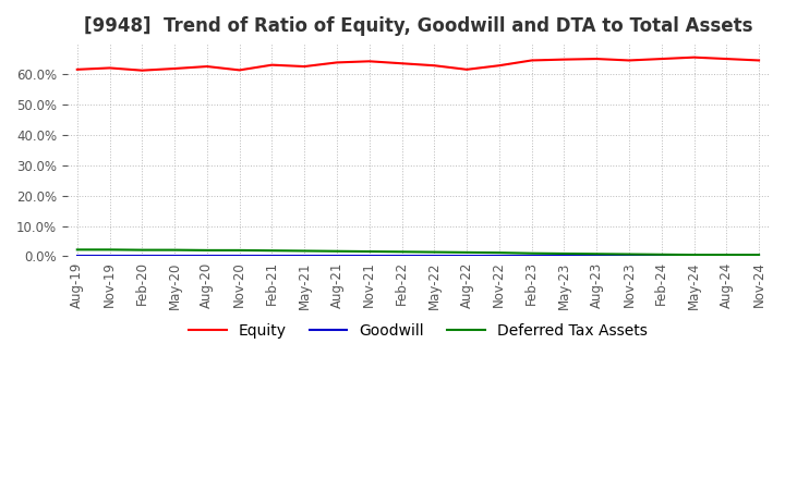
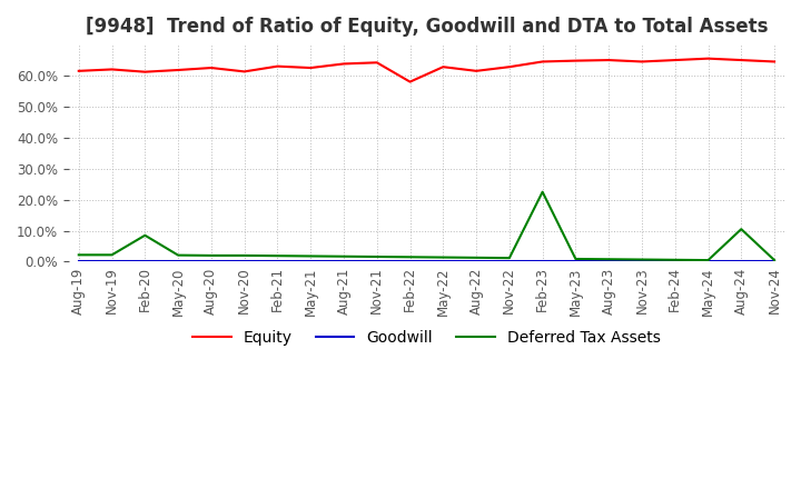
Deferred Tax Assets/Feb-20: 2.1% -> 8.5%
Equity/Feb-22: 63.5% -> 58.0%
Deferred Tax Assets/Feb-23: 1.0% -> 22.5%
Deferred Tax Assets/Aug-24: 0.5% -> 10.5%
